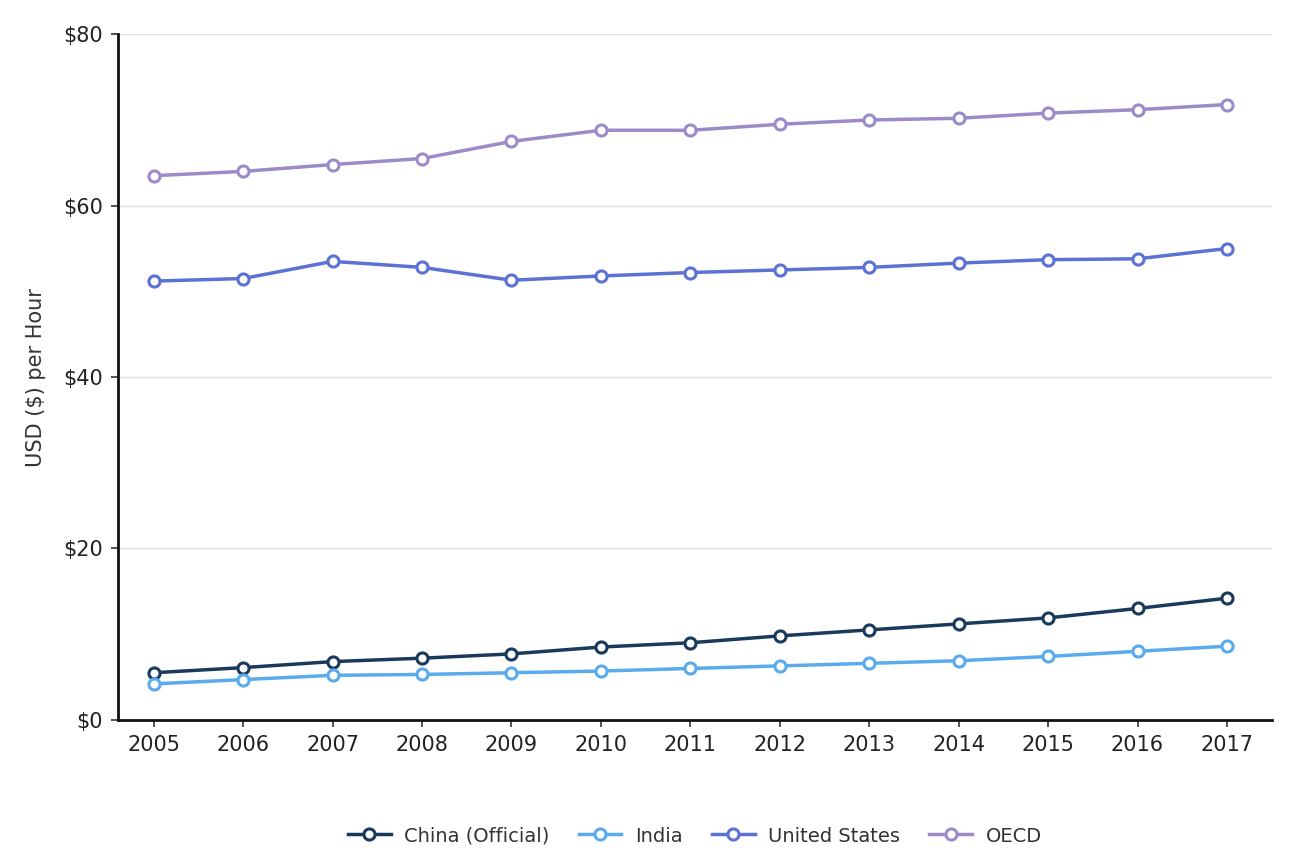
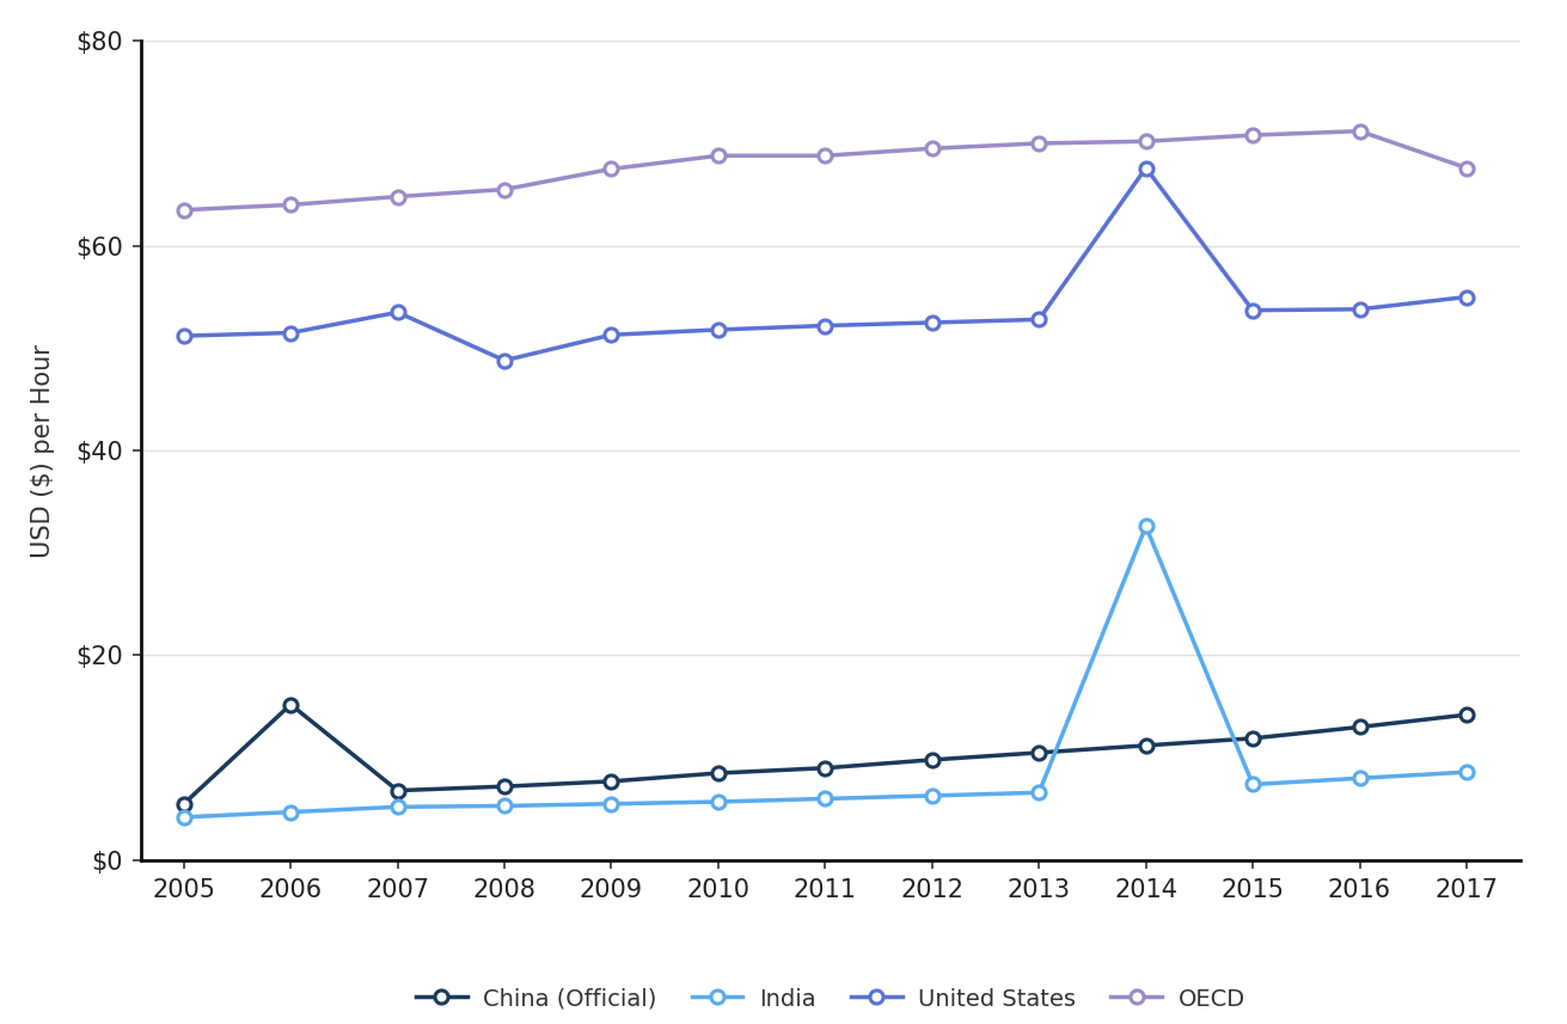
China (Official)/2006: $6.1 -> $15.2
United States/2008: $52.8 -> $48.8
India/2014: $6.9 -> $32.6
United States/2014: $53.3 -> $67.6
OECD/2017: $71.8 -> $67.6
